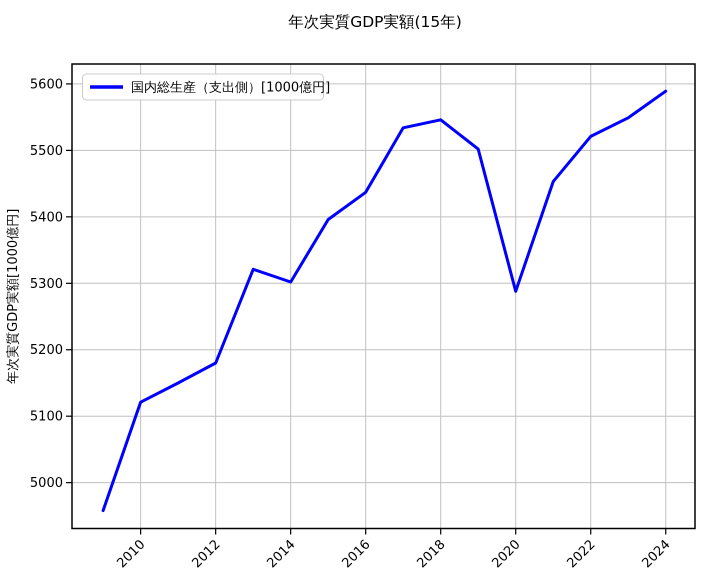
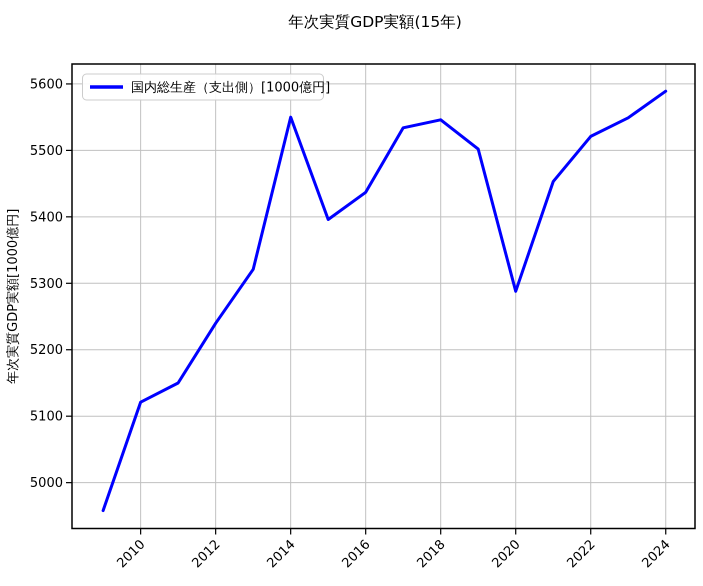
2012: 5180 -> 5240
2014: 5300 -> 5550
